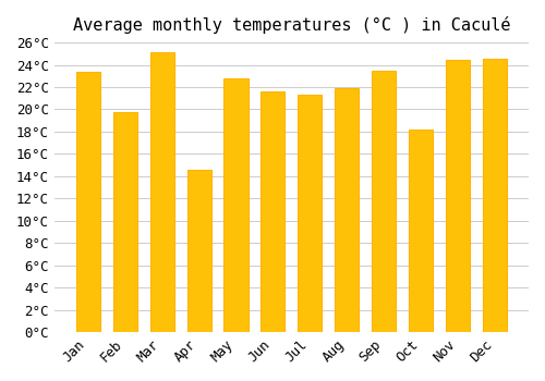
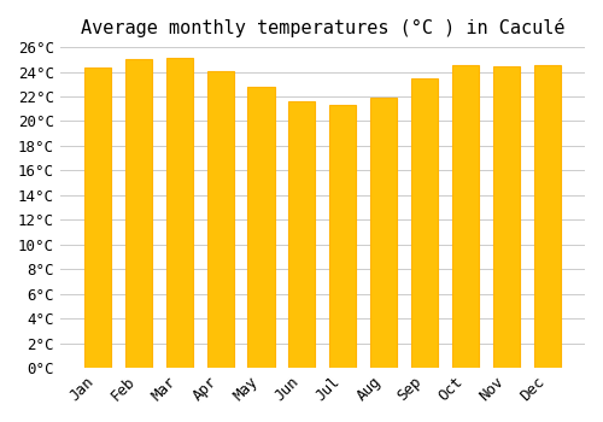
Jan: 23.4°C -> 24.3°C
Feb: 19.8°C -> 25.0°C
Apr: 14.6°C -> 24.1°C
Oct: 18.2°C -> 24.5°C
